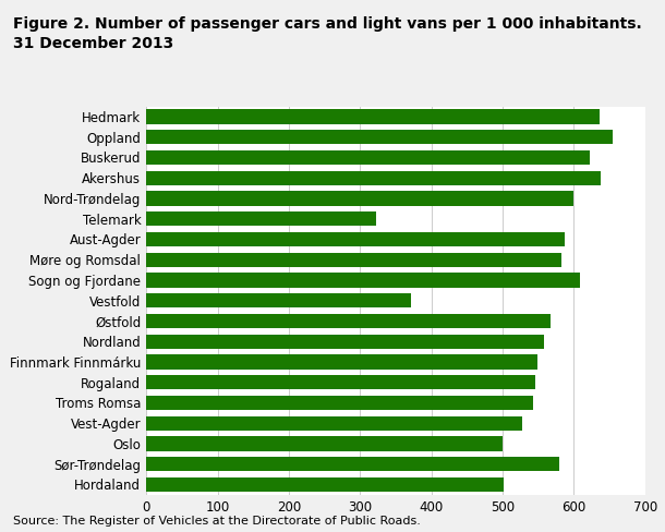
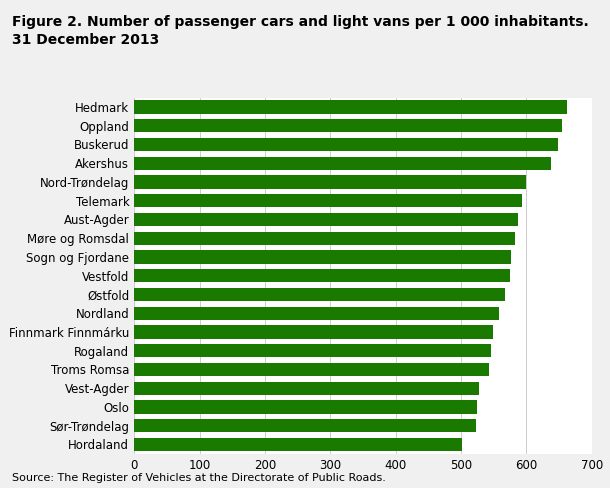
Hedmark: 636 -> 662
Buskerud: 622 -> 648
Telemark: 322 -> 593
Sogn og Fjordane: 608 -> 576
Vestfold: 372 -> 575
Oslo: 500 -> 524
Sør-Trøndelag: 580 -> 523
